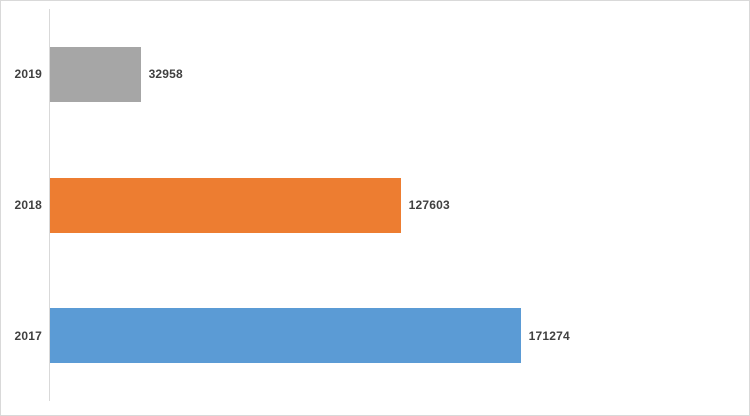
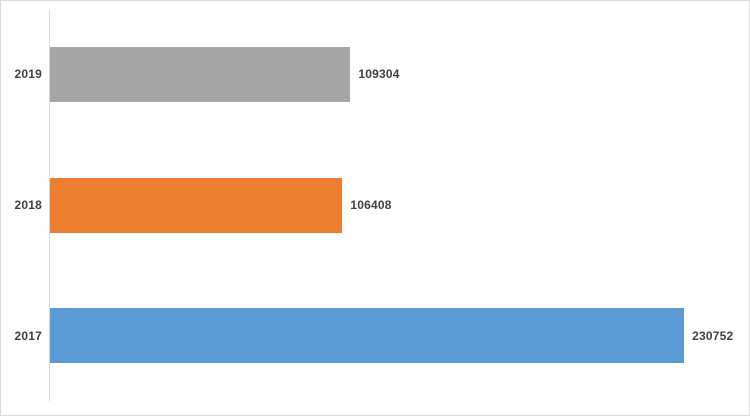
2019: 32958 -> 109304
2018: 127603 -> 106408
2017: 171274 -> 230752
